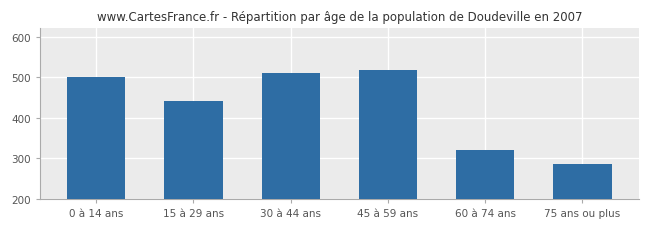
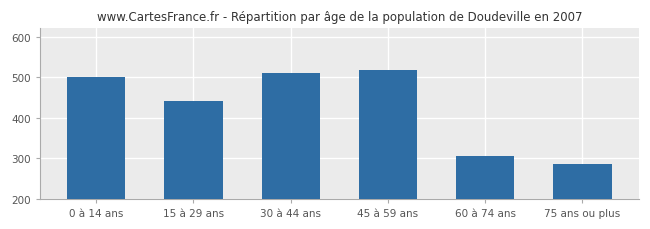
60 à 74 ans: 320 -> 305
